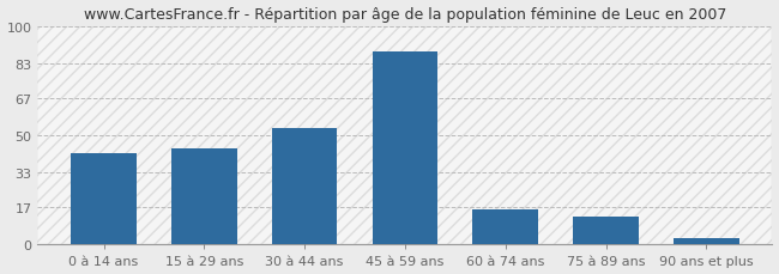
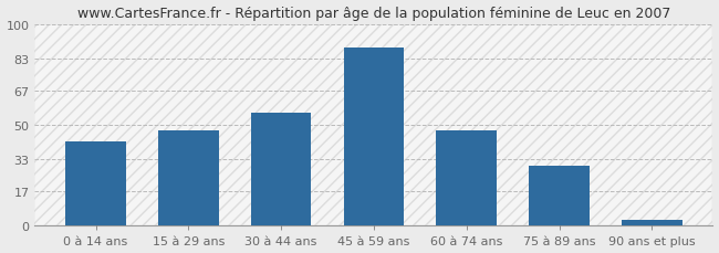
15 à 29 ans: 44 -> 47
30 à 44 ans: 53 -> 56
60 à 74 ans: 16 -> 47
75 à 89 ans: 13 -> 30
